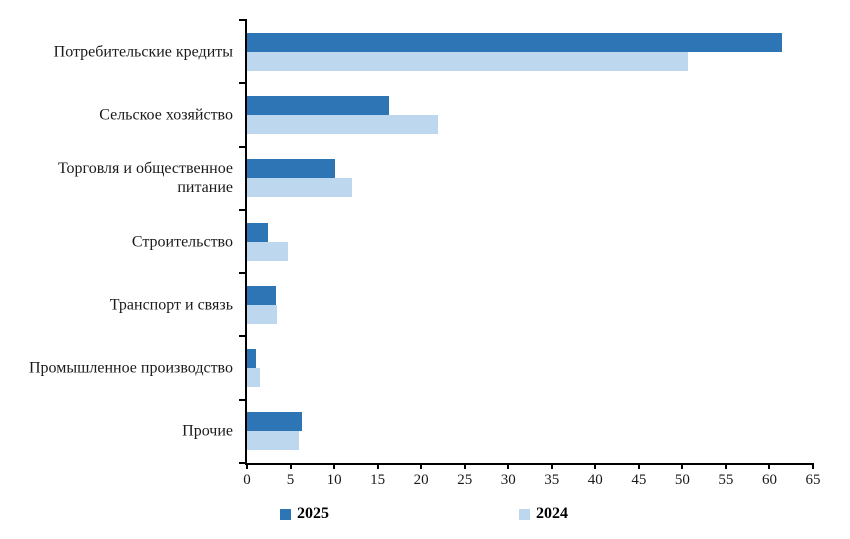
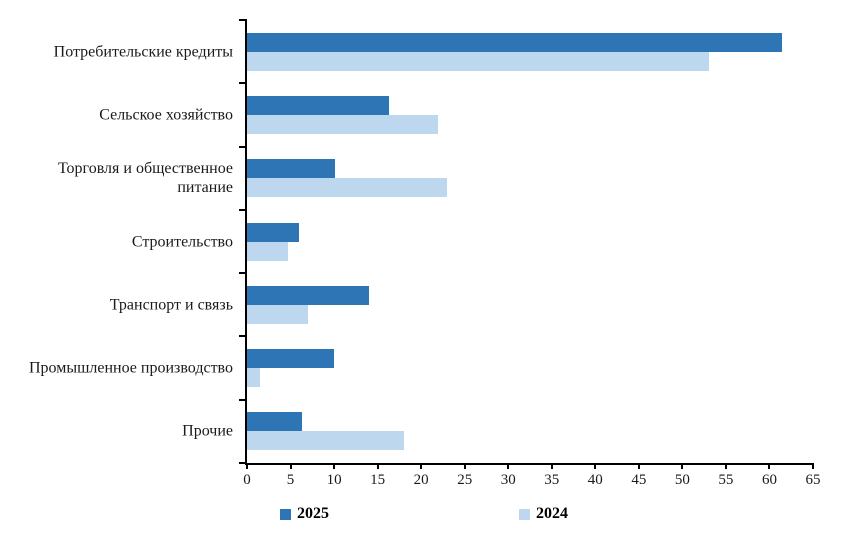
2024/Потребительские кредиты: 51 -> 53
2024/Торговля и общественное питание: 12 -> 23
2025/Строительство: 2 -> 6
2025/Транспорт и связь: 3 -> 14
2024/Транспорт и связь: 3 -> 7
2025/Промышленное производство: 1 -> 10
2024/Прочие: 6 -> 18
